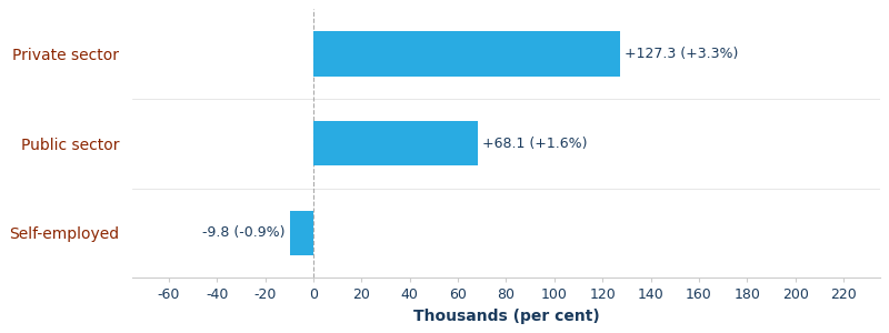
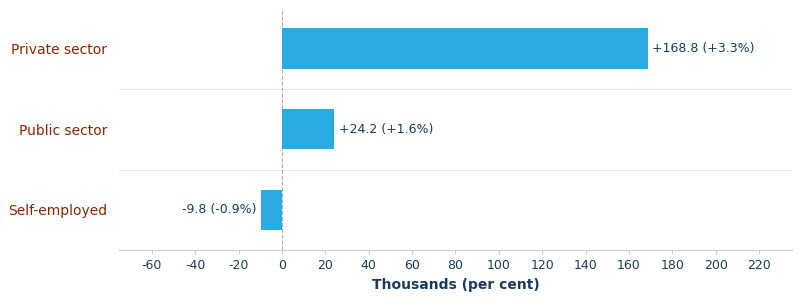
Private sector: +127.3 -> +168.8
Public sector: +68.1 -> +24.2
